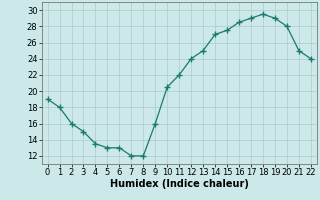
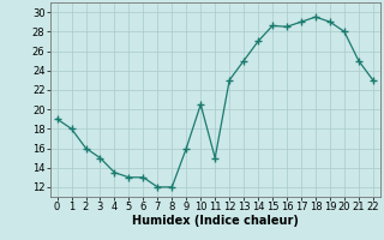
11: 22.0 -> 15.0
12: 24.0 -> 23.0
15: 27.5 -> 28.6
22: 24.0 -> 23.0
